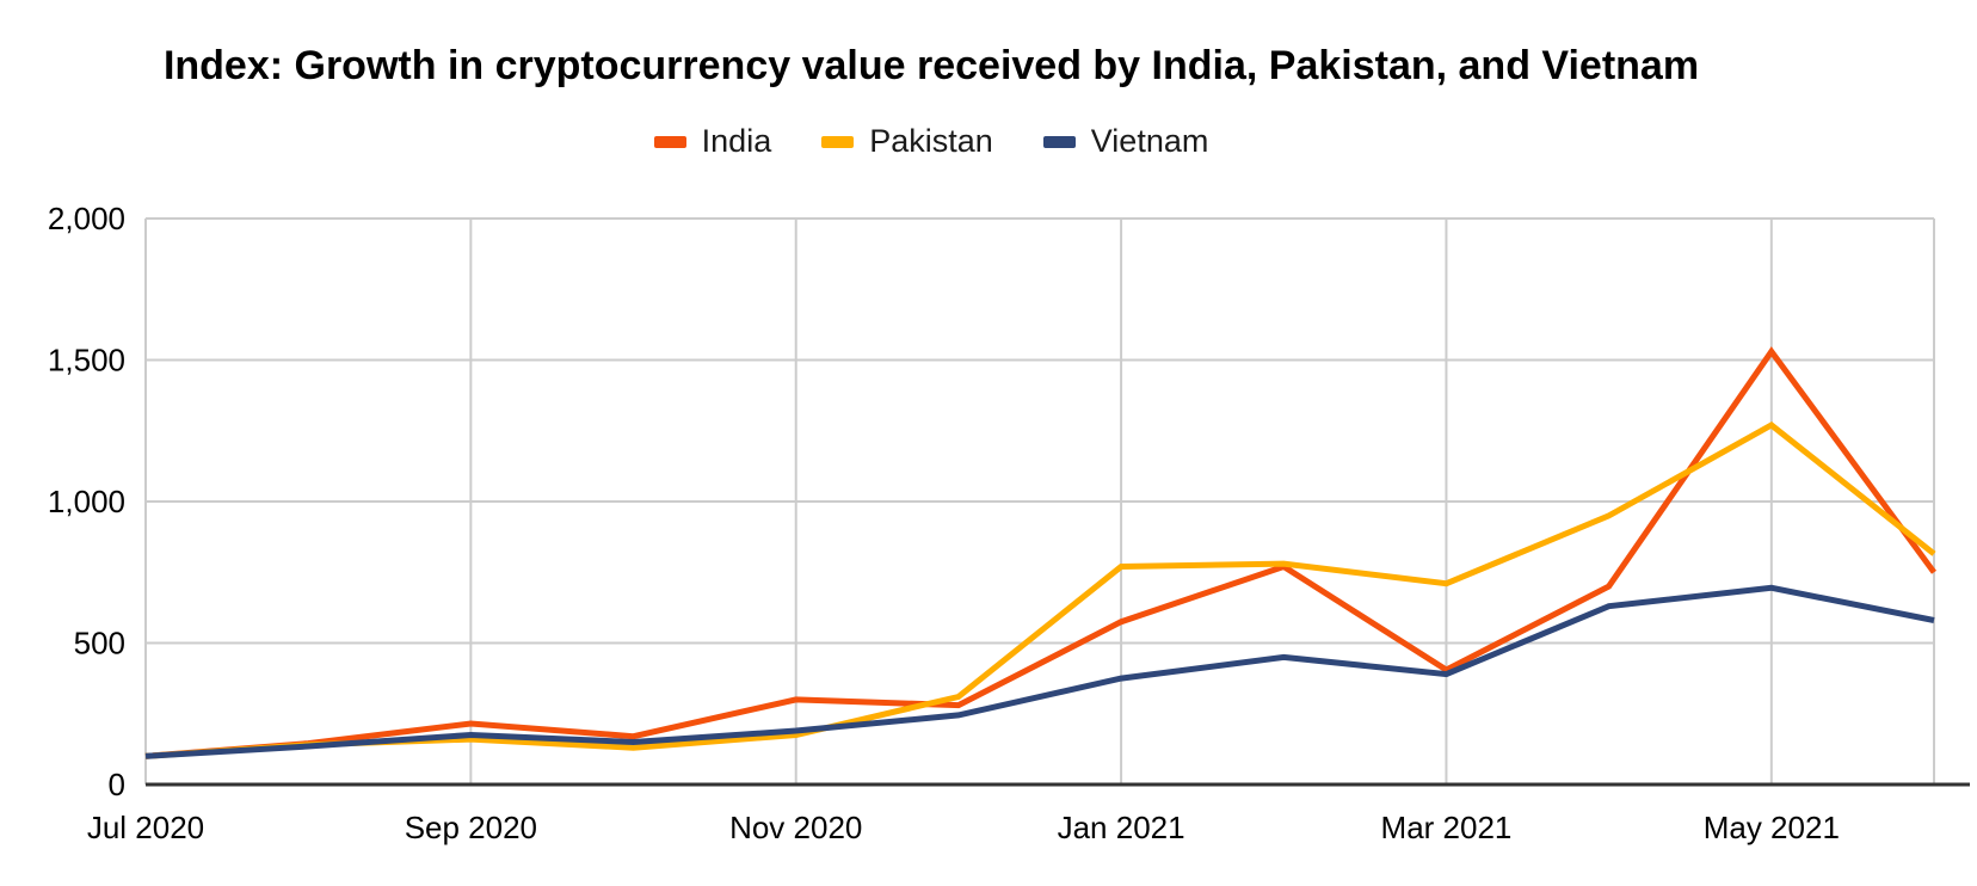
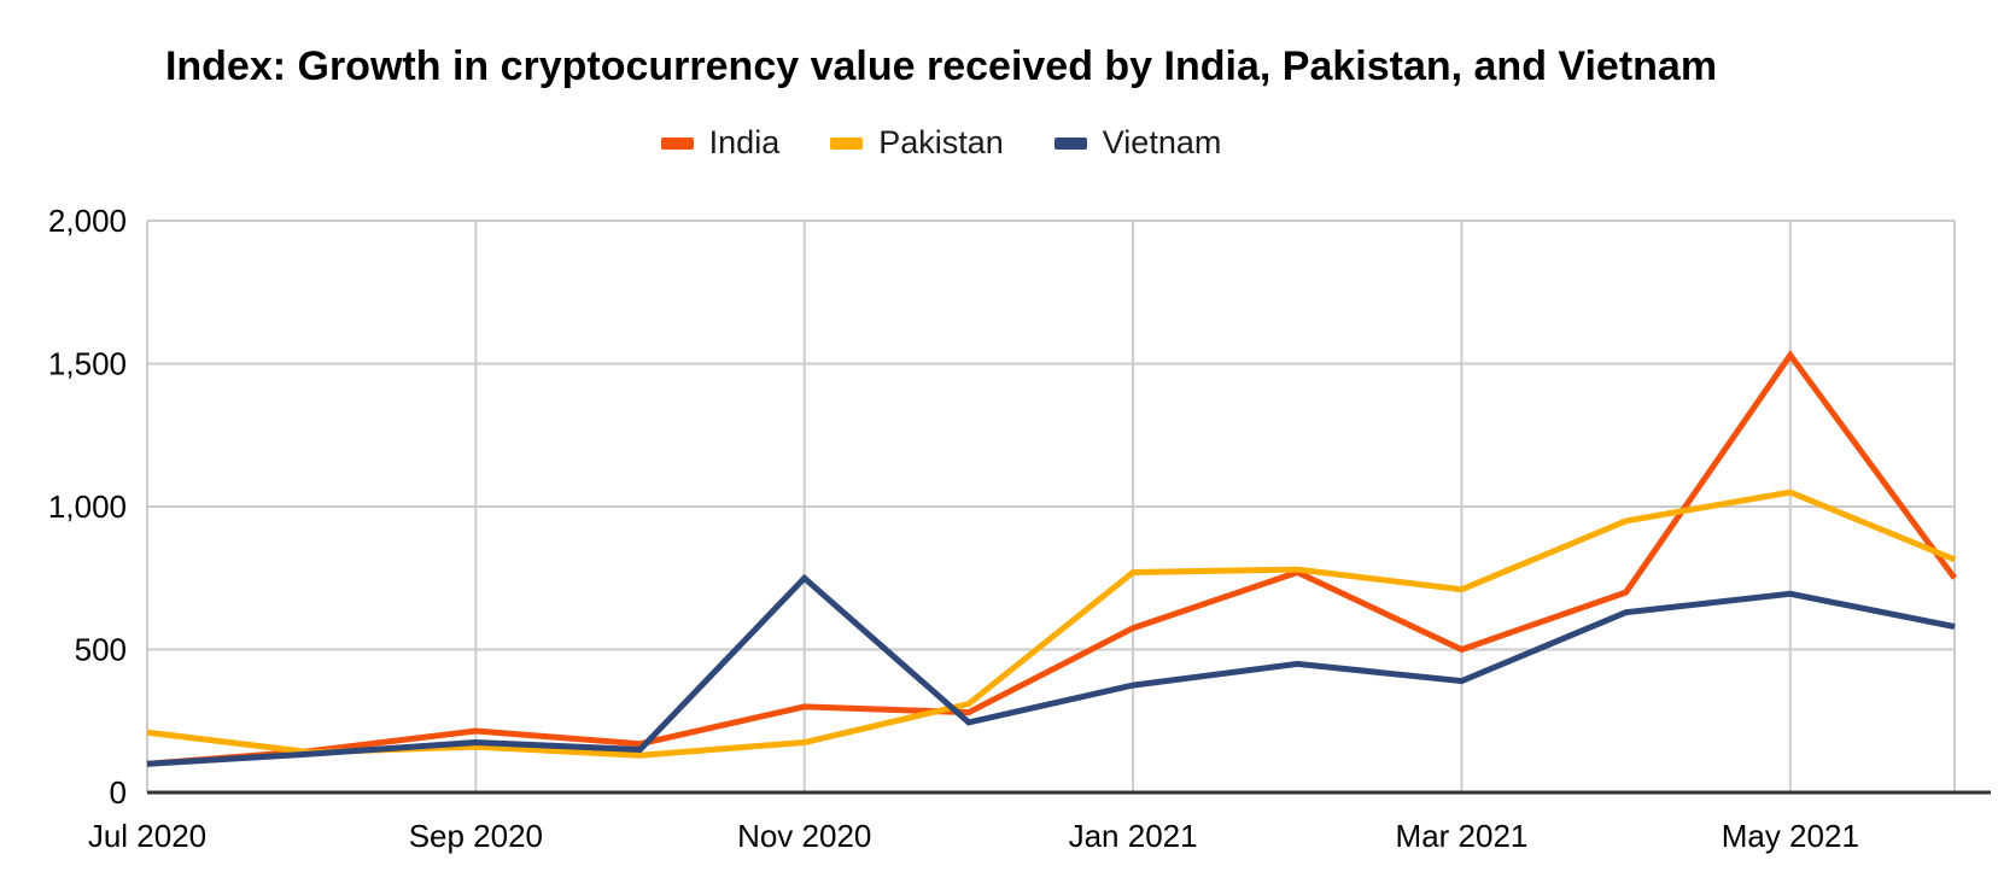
Pakistan/Jul 2020: 100 -> 210
Vietnam/Nov 2020: 190 -> 750
India/Mar 2021: 400 -> 500
Pakistan/May 2021: 1270 -> 1050
